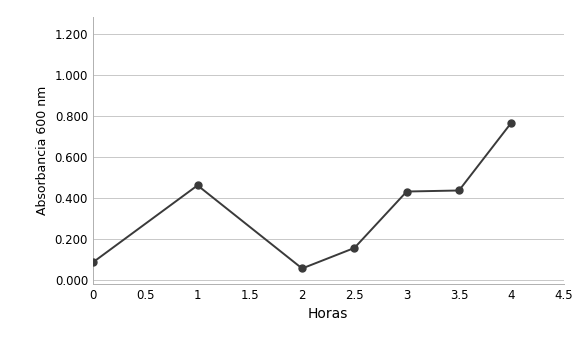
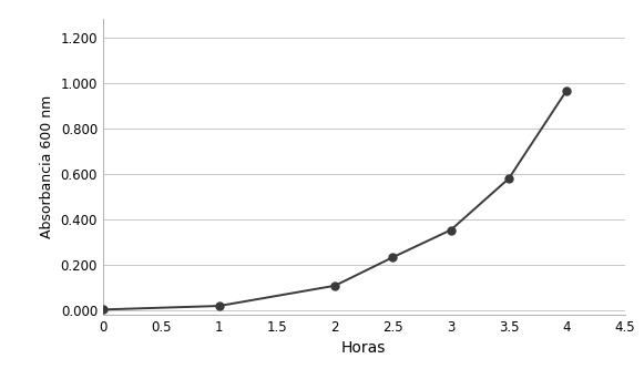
0: 0.085 -> 0.002
1: 0.460 -> 0.018
2: 0.055 -> 0.107
2.5: 0.155 -> 0.232
3: 0.430 -> 0.352
3.5: 0.435 -> 0.578
4: 0.765 -> 0.966
